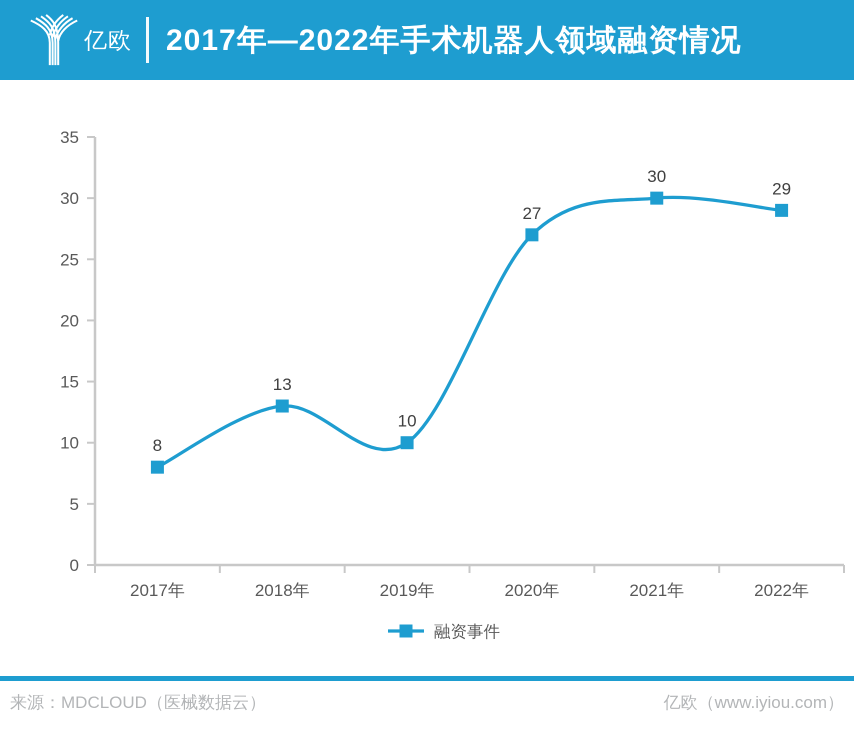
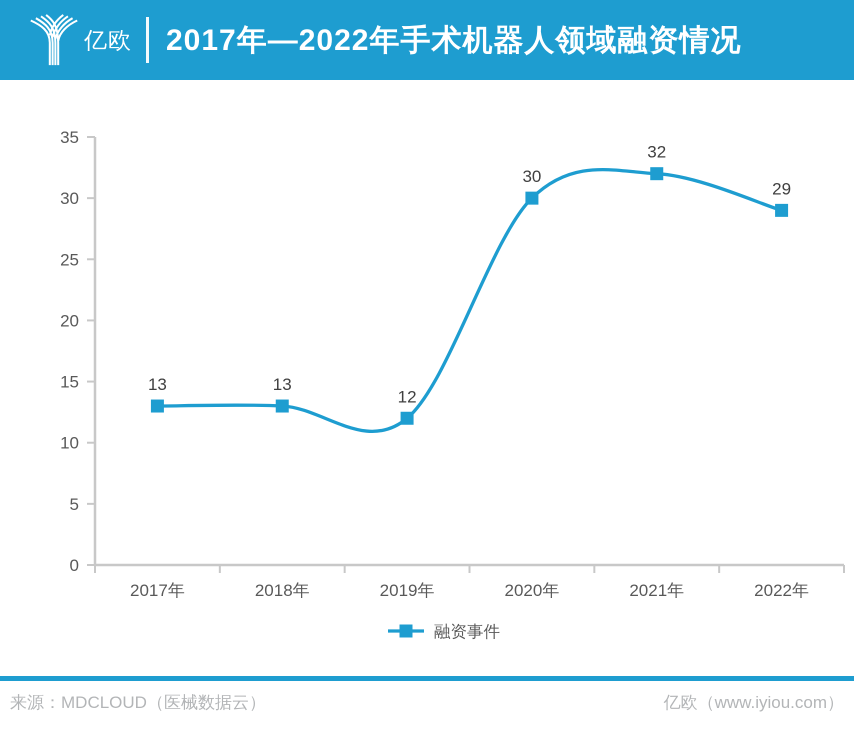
2017年: 8 -> 13
2019年: 10 -> 12
2020年: 27 -> 30
2021年: 30 -> 32
